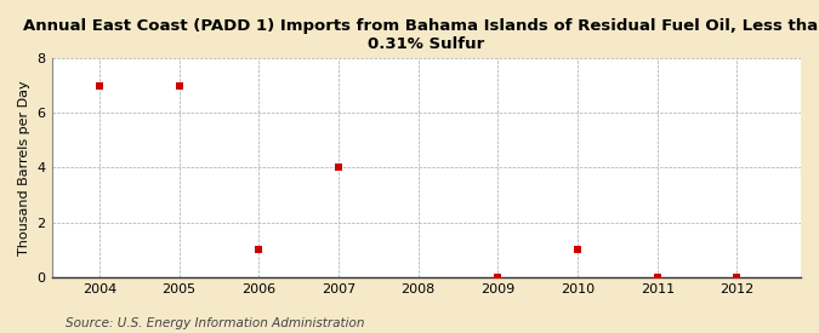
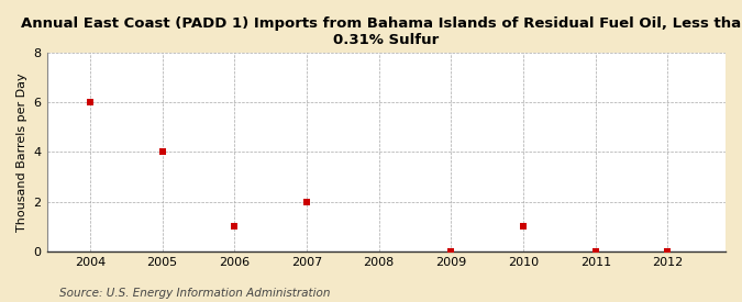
2004: 7 -> 6
2005: 7 -> 4
2007: 4 -> 2
